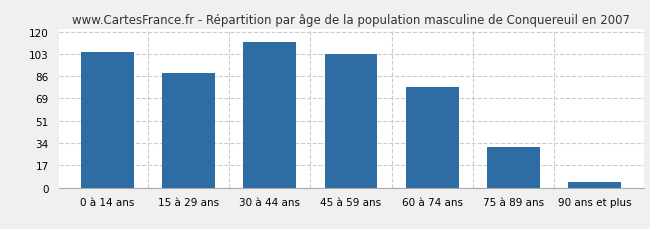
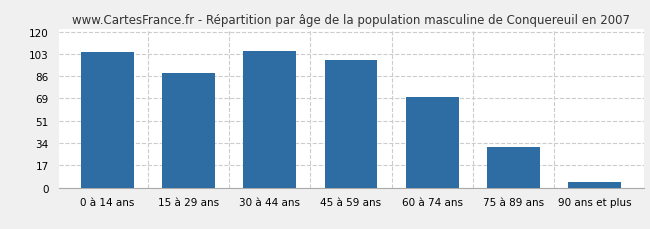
30 à 44 ans: 112 -> 105
45 à 59 ans: 103 -> 98
60 à 74 ans: 77 -> 70
